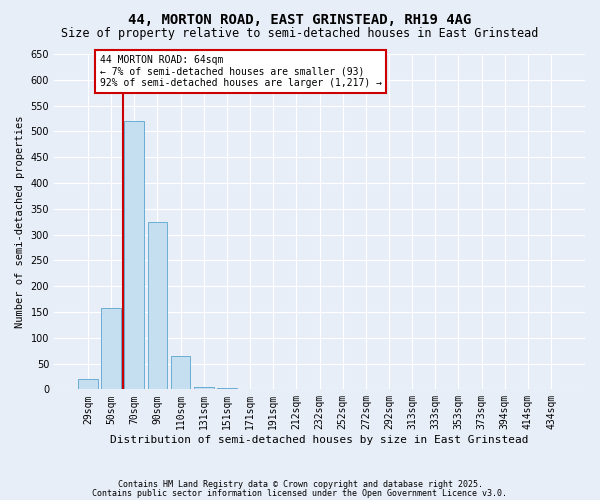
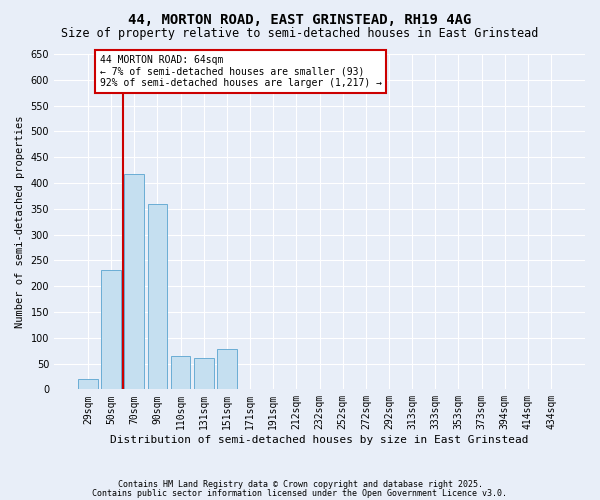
50sqm: 157 -> 232
70sqm: 521 -> 418
90sqm: 325 -> 360
131sqm: 4 -> 60
151sqm: 2 -> 78
